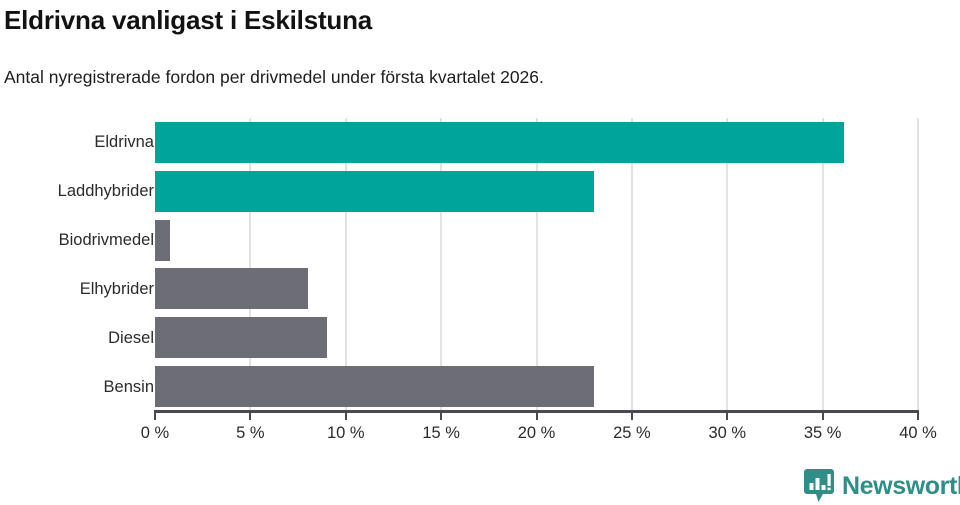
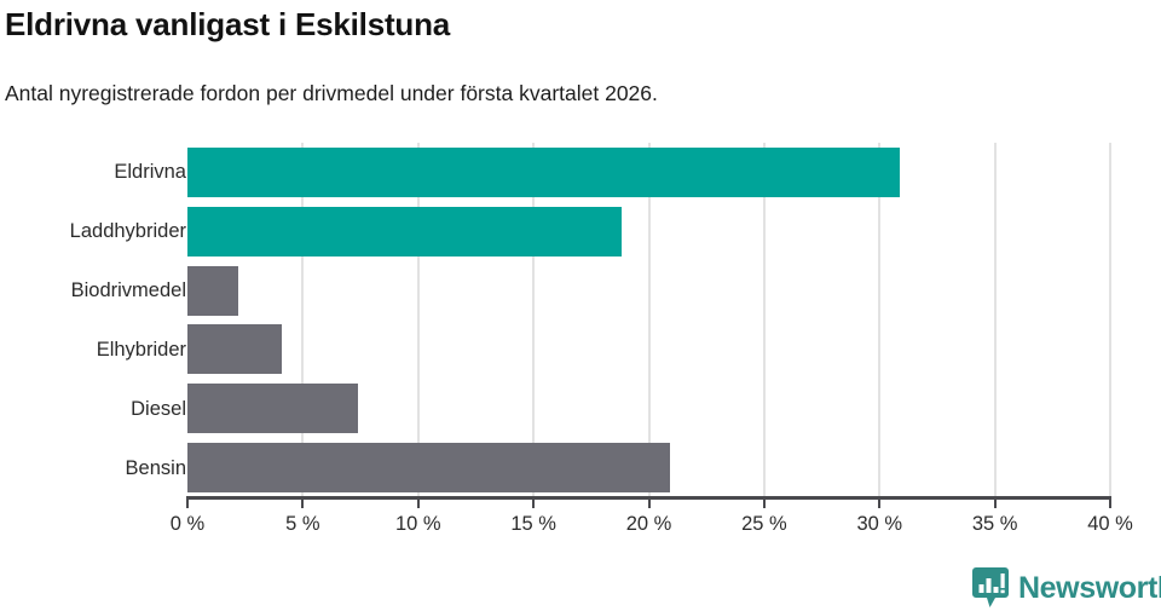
Eldrivna: 36.1% -> 30.9%
Laddhybrider: 23.0% -> 18.8%
Biodrivmedel: 0.8% -> 2.2%
Elhybrider: 8.0% -> 4.1%
Diesel: 9.0% -> 7.4%
Bensin: 23.0% -> 20.9%
